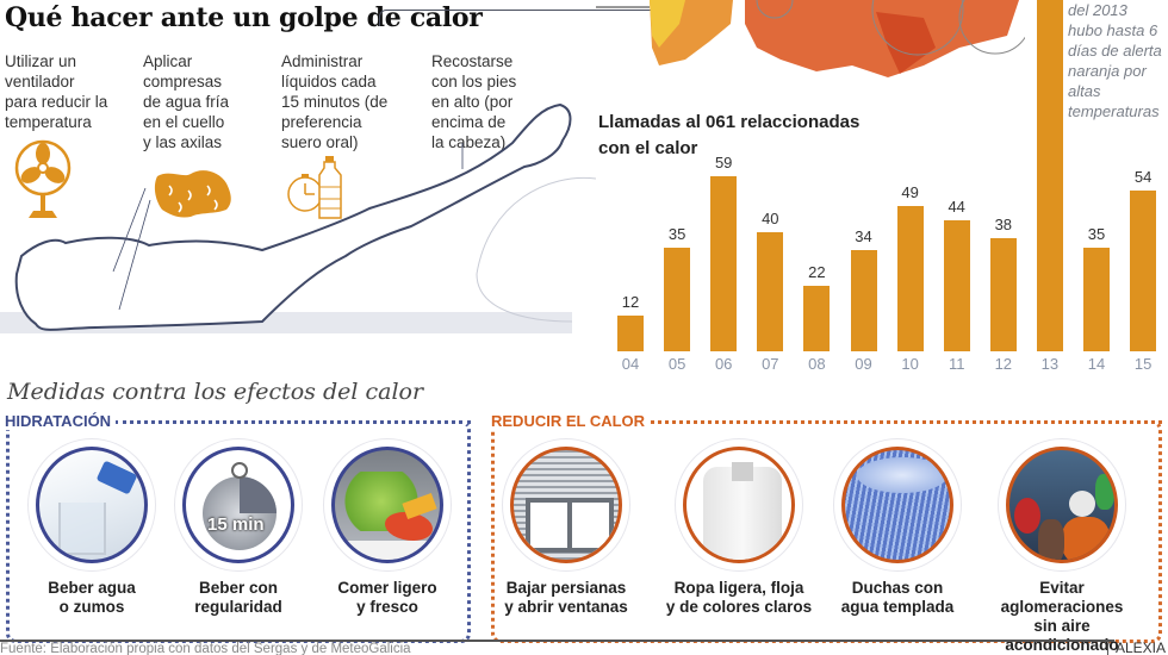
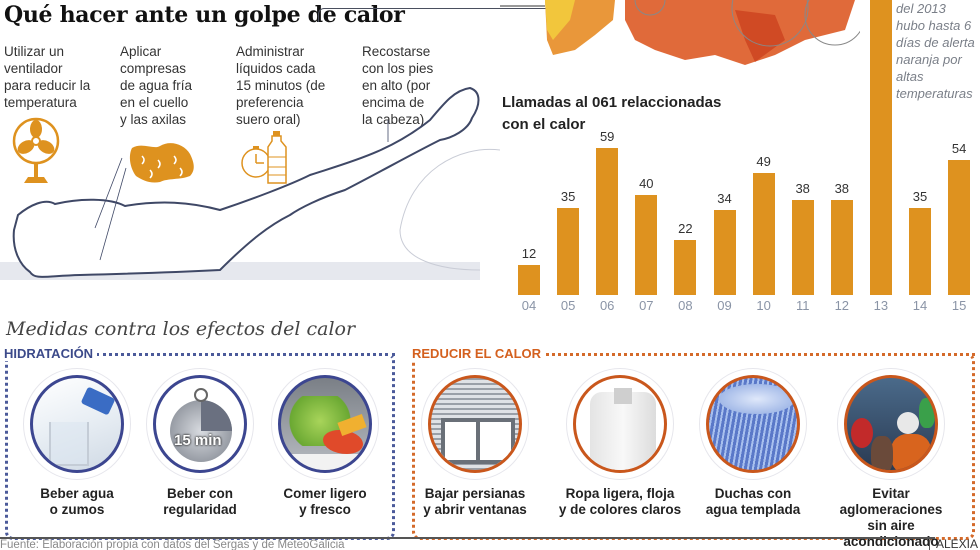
11: 44 -> 38
